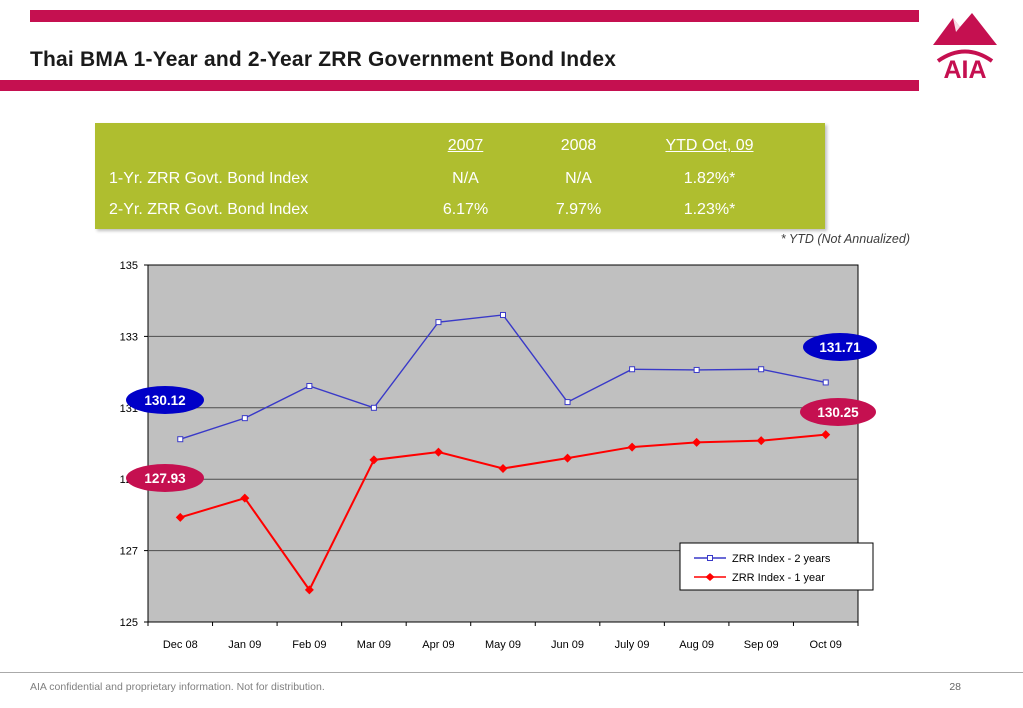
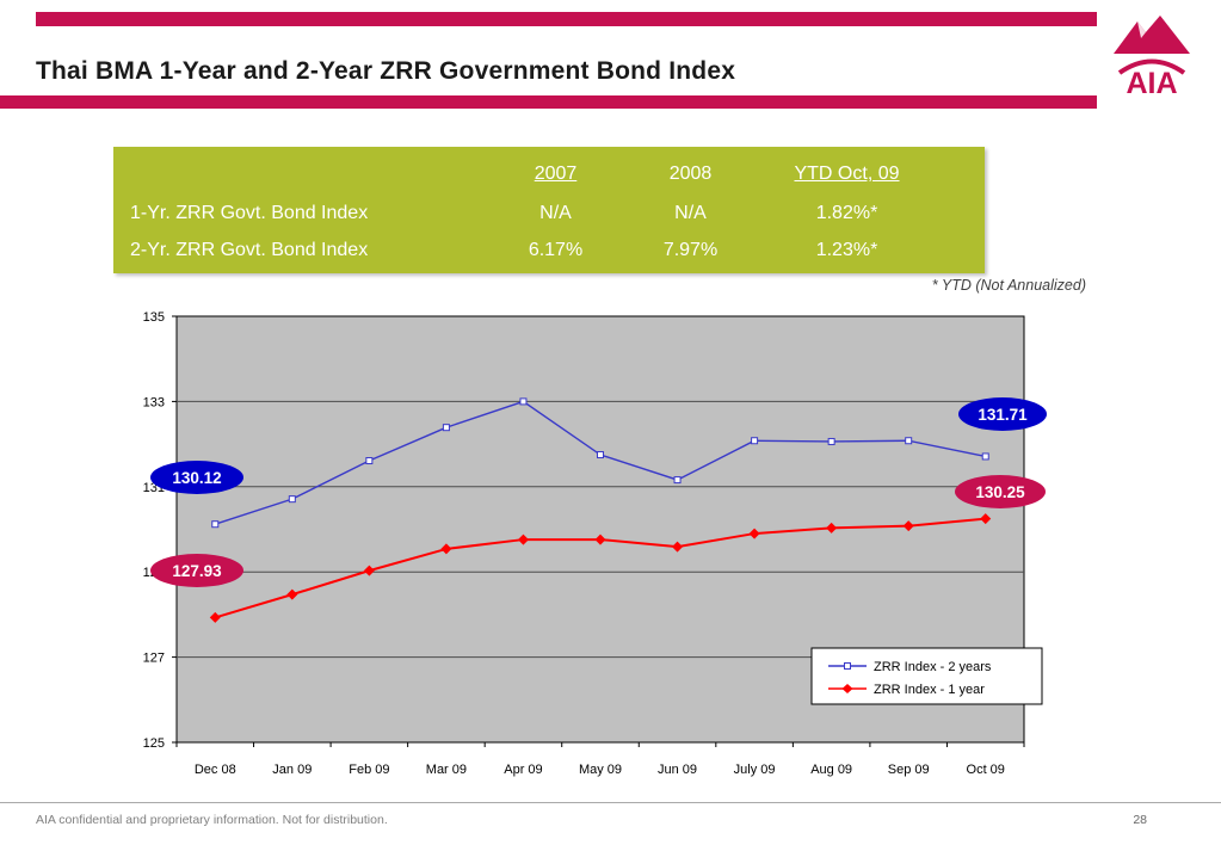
ZRR Index - 1 year/Feb 09: 125.9 -> 129.0
ZRR Index - 2 years/Mar 09: 131.0 -> 132.4
ZRR Index - 2 years/Apr 09: 133.4 -> 133.0
ZRR Index - 2 years/May 09: 133.6 -> 131.8
ZRR Index - 1 year/May 09: 129.3 -> 129.8
